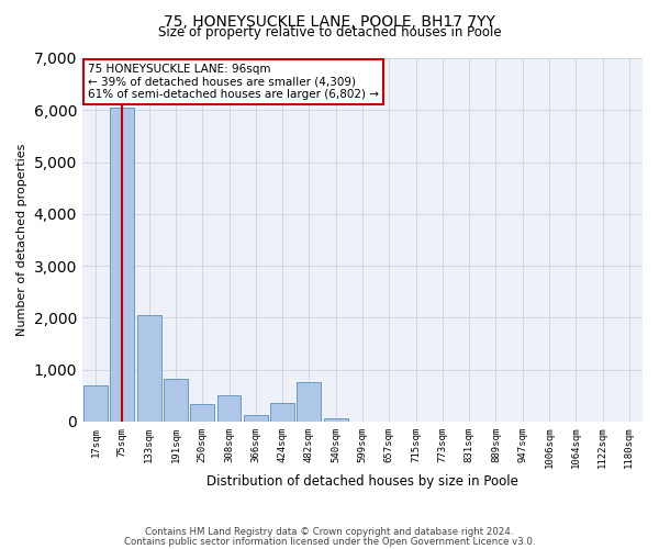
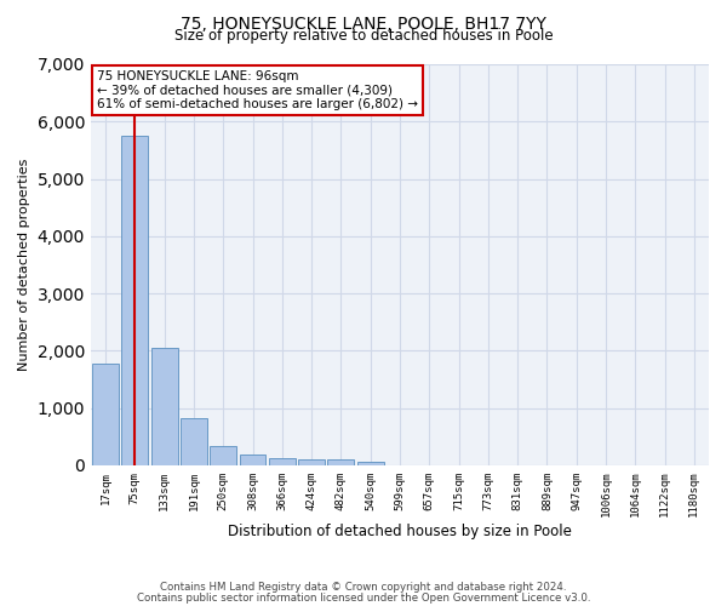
17sqm: 700 -> 1,780
75sqm: 6,050 -> 5,750
308sqm: 500 -> 190
424sqm: 350 -> 110
482sqm: 750 -> 100
